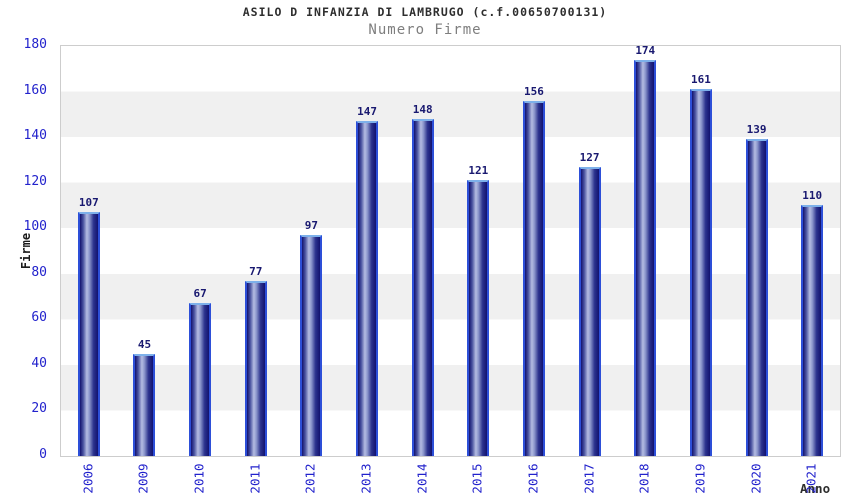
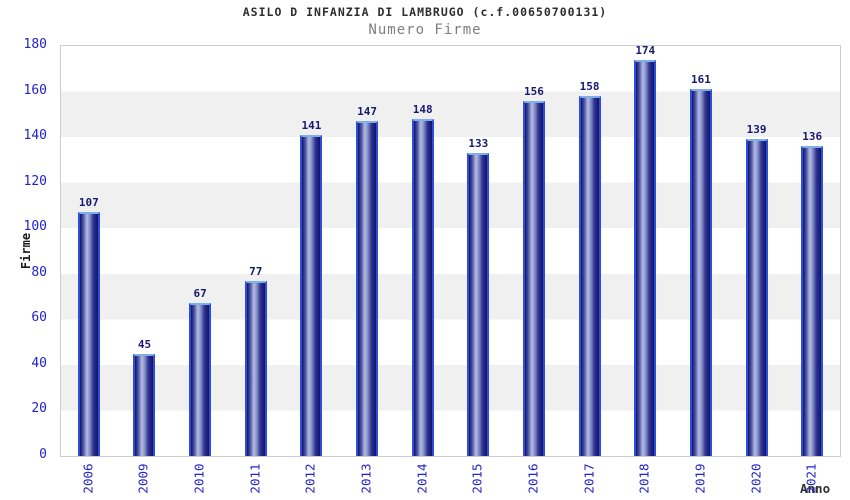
2012: 97 -> 141
2015: 121 -> 133
2017: 127 -> 158
2021: 110 -> 136
